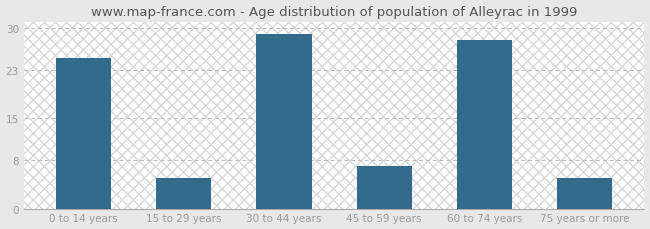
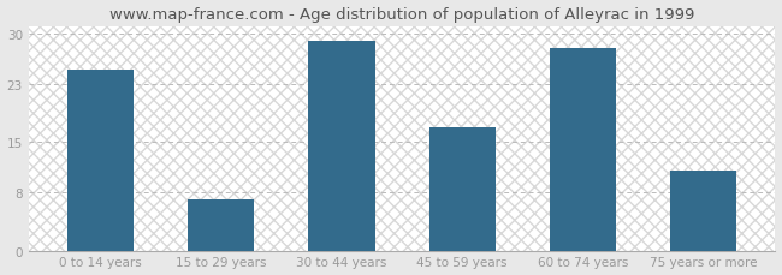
15 to 29 years: 5 -> 7
45 to 59 years: 7 -> 17
75 years or more: 5 -> 11
